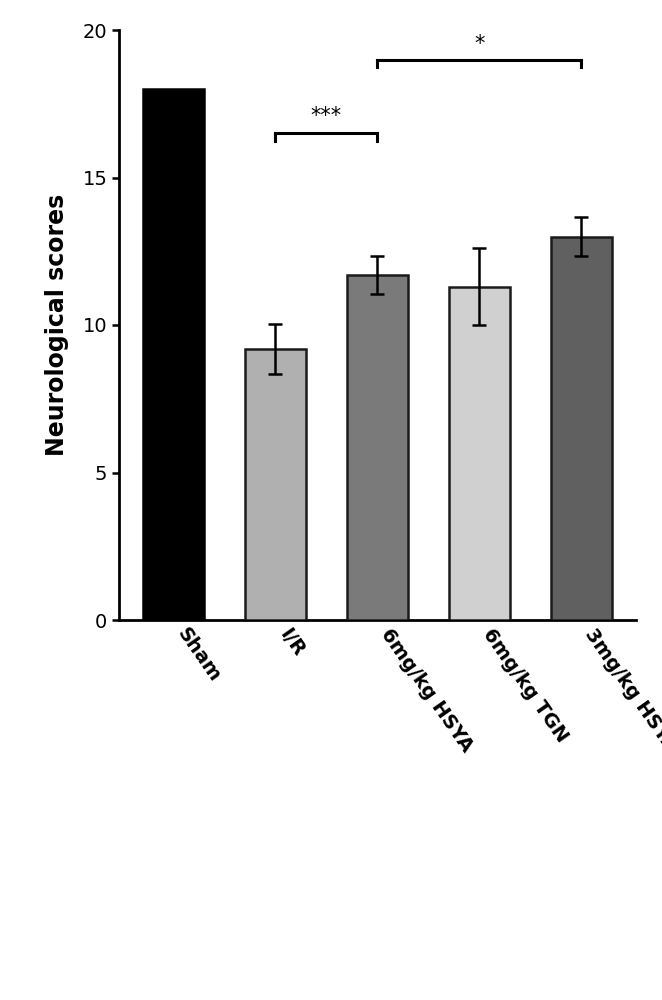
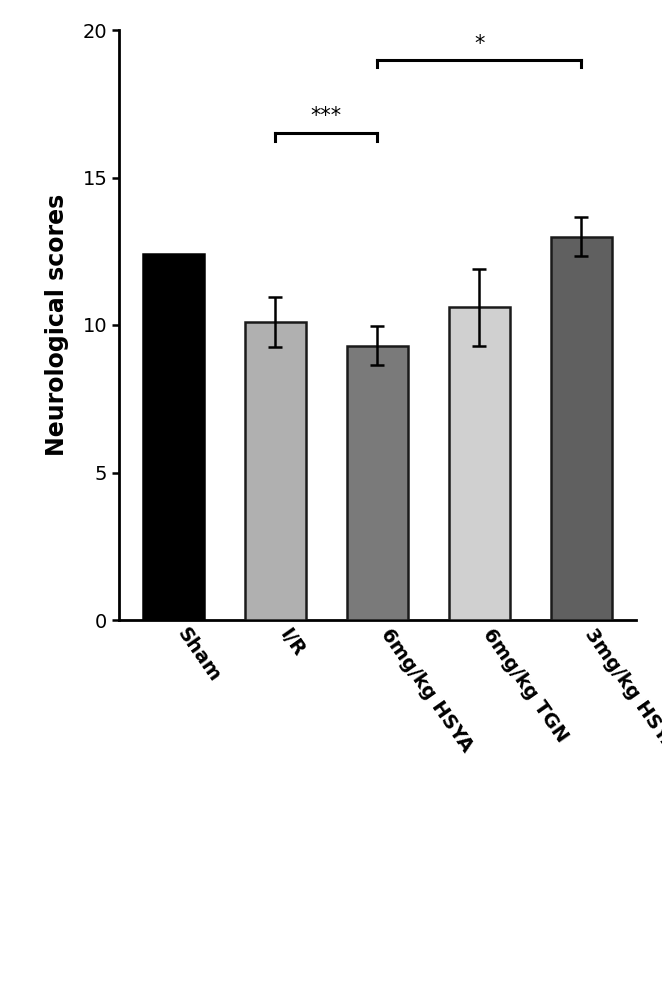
Sham: 18.0 -> 12.4
I/R: 9.2 -> 10.1
6mg/kg HSYA: 11.7 -> 9.3
6mg/kg TGN: 11.3 -> 10.6
